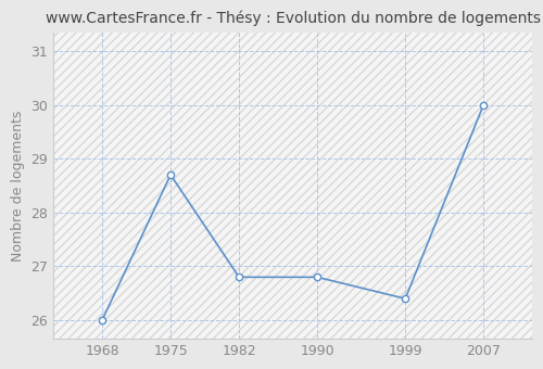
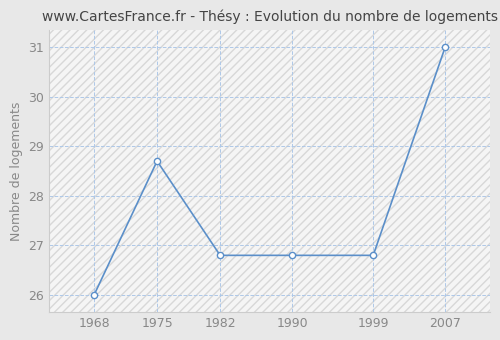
1999: 26.4 -> 26.8
2007: 30.0 -> 31.0
